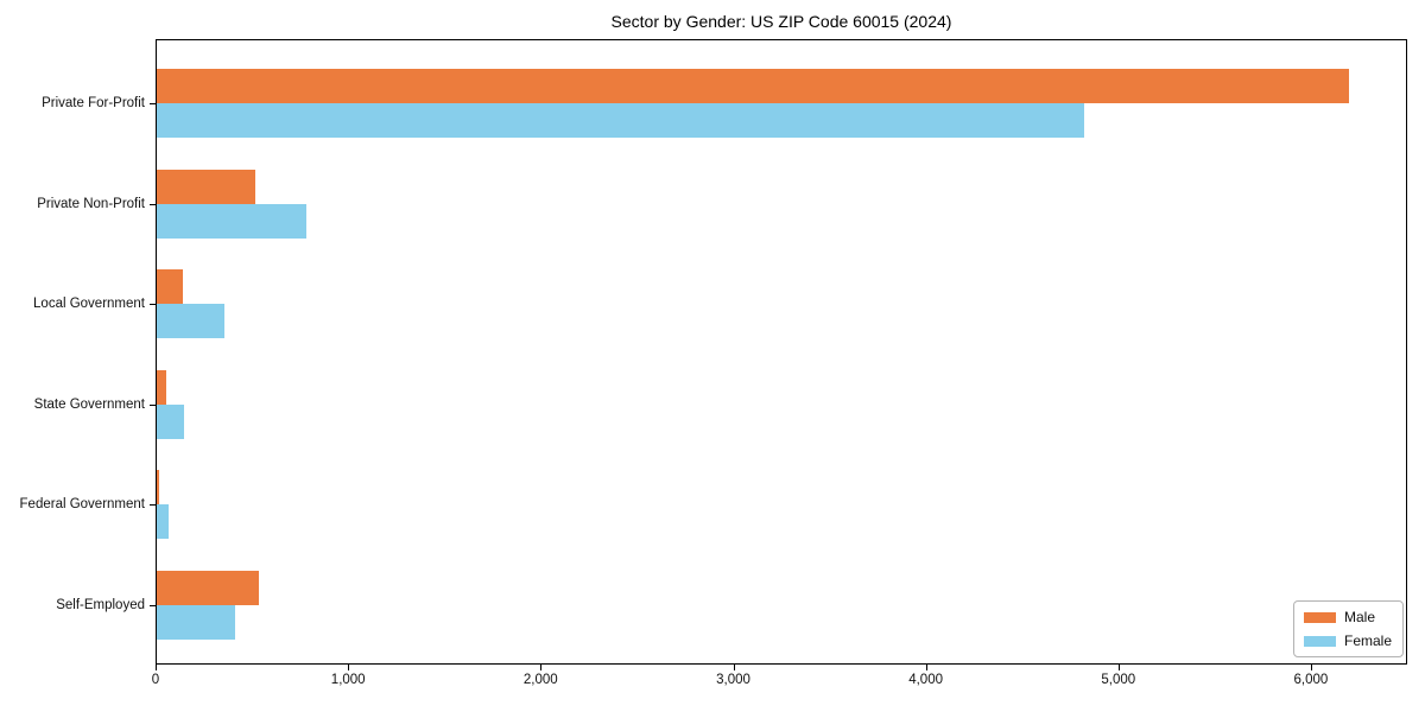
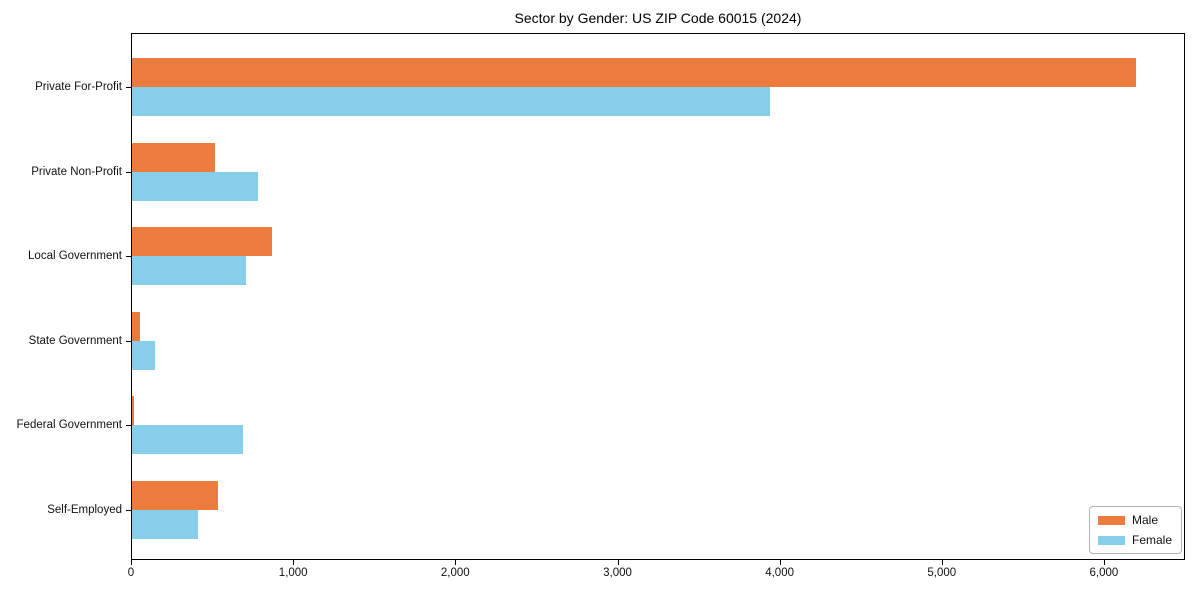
Female/Private For-Profit: 4820 -> 3940
Male/Local Government: 140 -> 870
Female/Local Government: 360 -> 710
Female/Federal Government: 70 -> 690
